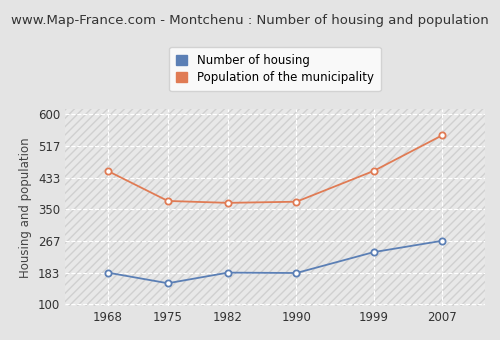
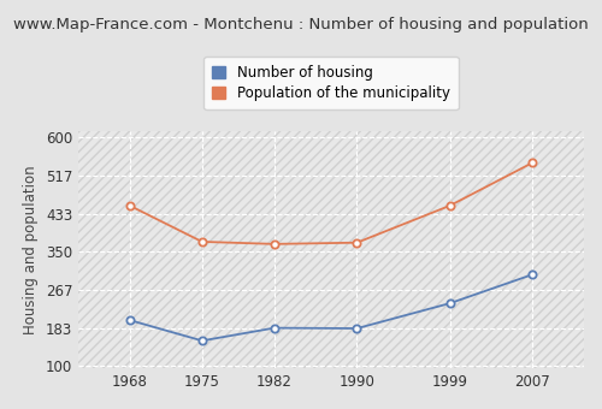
Number of housing/1968: 183 -> 200
Number of housing/2007: 267 -> 300
